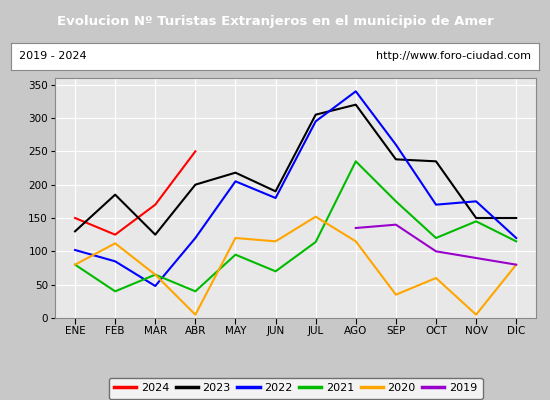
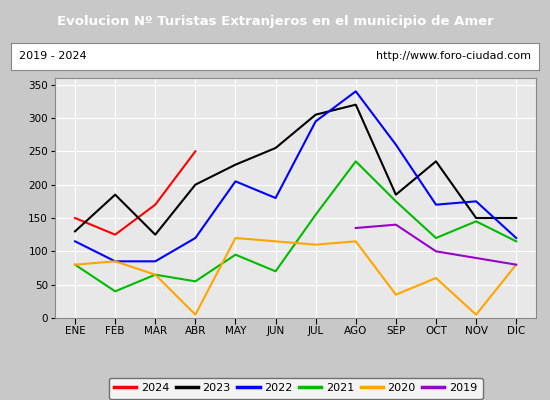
2022/ENE: 102 -> 115
2020/FEB: 112 -> 85
2022/MAR: 48 -> 85
2021/ABR: 40 -> 55
2023/MAY: 218 -> 230
2023/JUN: 190 -> 255
2021/JUL: 114 -> 155
2020/JUL: 152 -> 110
2023/SEP: 238 -> 185
